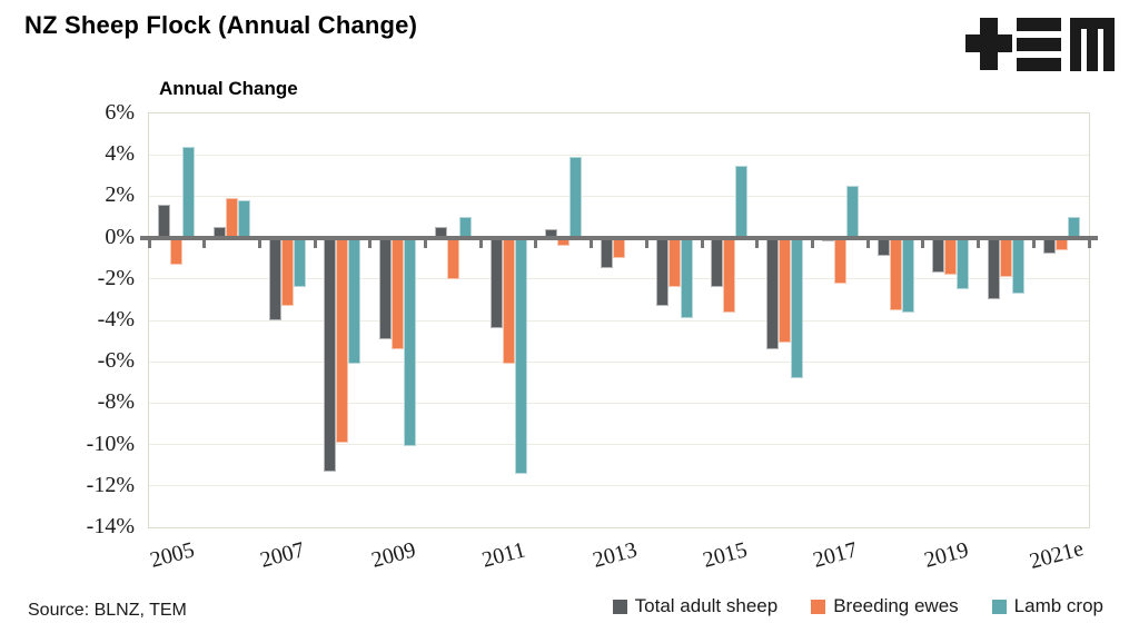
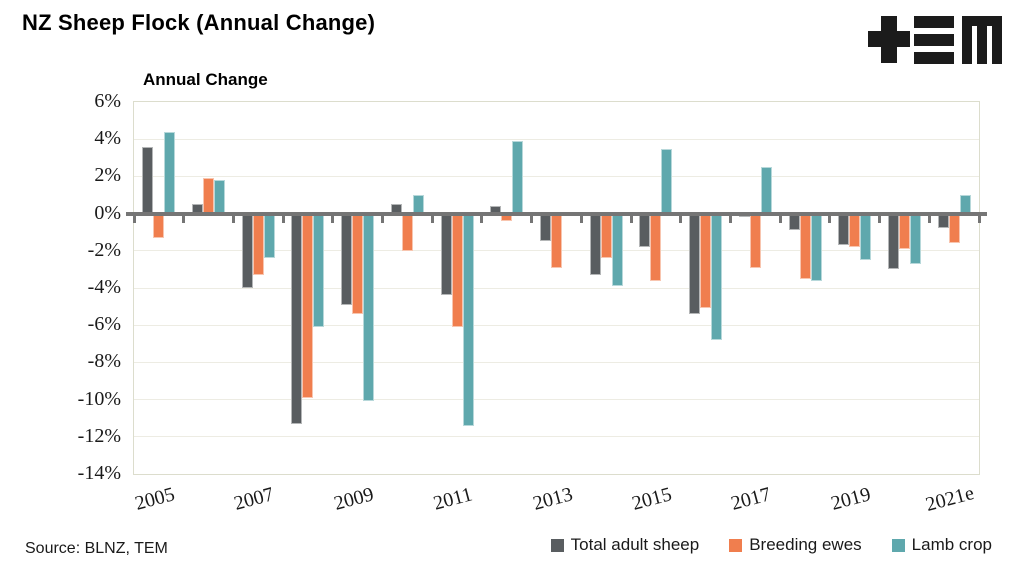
Total adult sheep/2005: 1.6% -> 3.6%
Breeding ewes/2013: -1.0% -> -2.9%
Total adult sheep/2015: -2.4% -> -1.8%
Breeding ewes/2017: -2.2% -> -2.9%
Breeding ewes/2021e: -0.6% -> -1.6%
